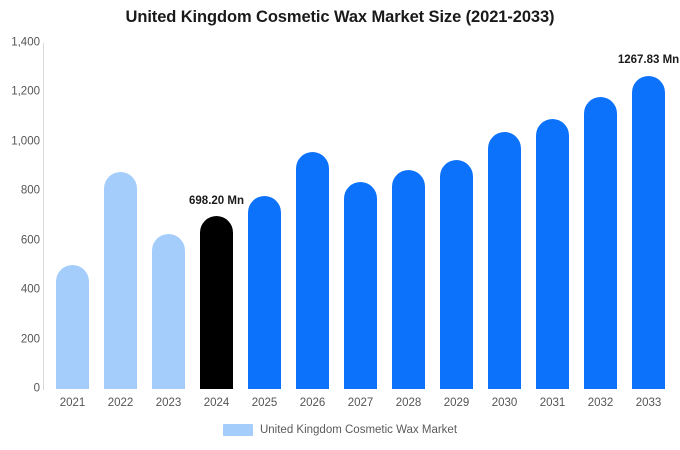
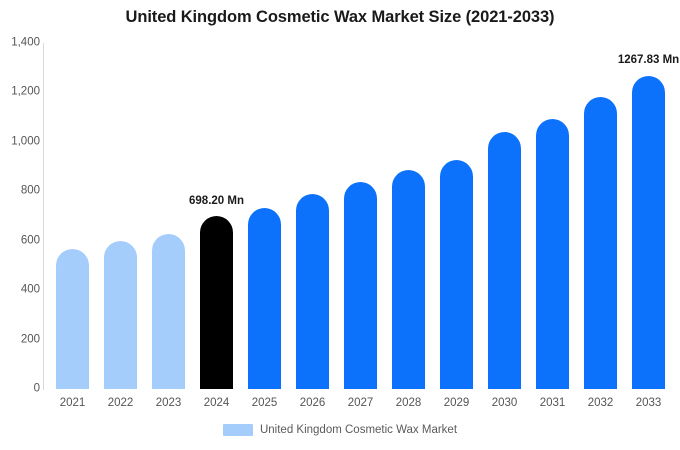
2021: 500 -> 570
2022: 880 -> 600
2025: 780 -> 730
2026: 960 -> 790
